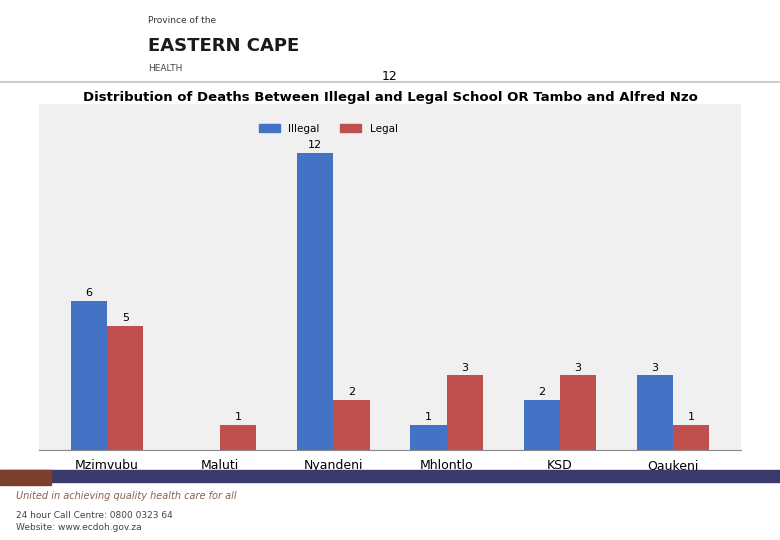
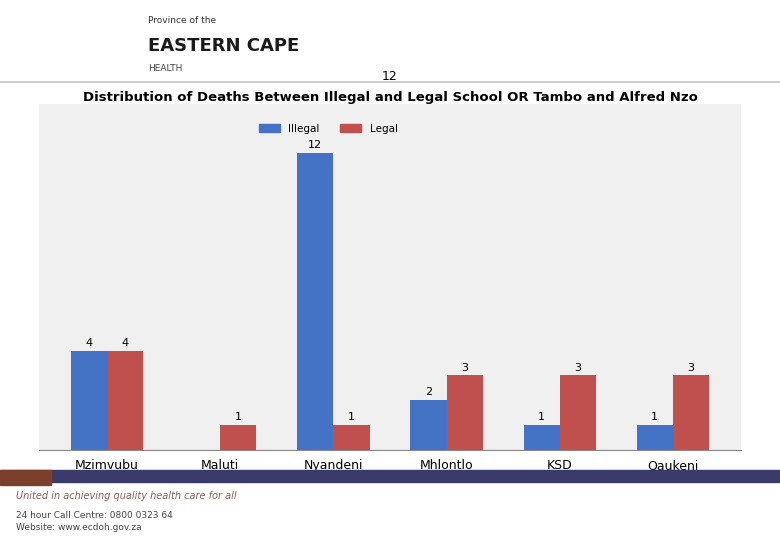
Illegal/Mzimvubu: 6 -> 4
Legal/Mzimvubu: 5 -> 4
Legal/Nyandeni: 2 -> 1
Illegal/Mhlontlo: 1 -> 2
Illegal/KSD: 2 -> 1
Illegal/Qaukeni: 3 -> 1
Legal/Qaukeni: 1 -> 3
